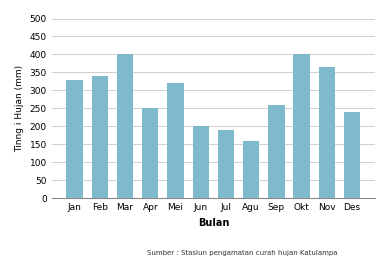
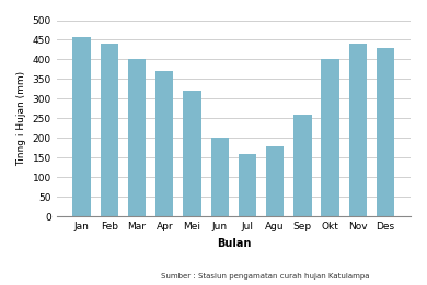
Jan: 330 -> 458
Feb: 340 -> 440
Apr: 250 -> 370
Jul: 190 -> 160
Agu: 160 -> 180
Nov: 365 -> 440
Des: 240 -> 430
